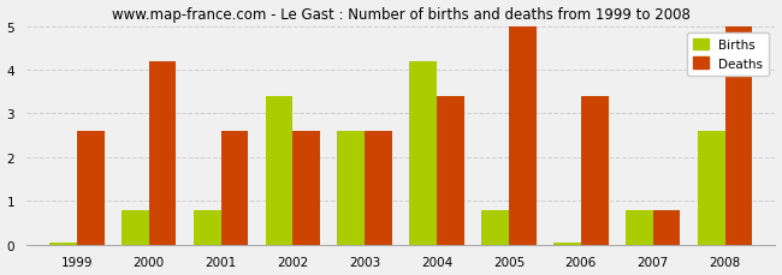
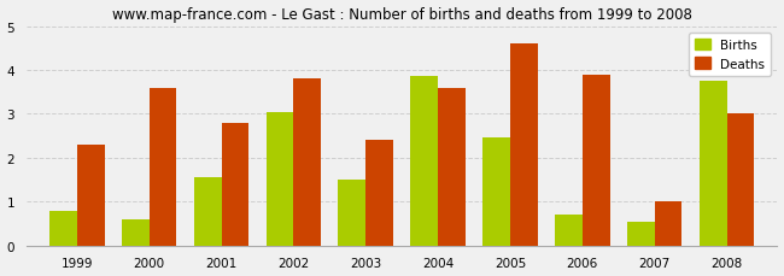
Births/1999: 0.04 -> 0.80
Deaths/1999: 2.6 -> 2.3
Births/2000: 0.80 -> 0.60
Deaths/2000: 4.2 -> 3.6
Births/2001: 0.80 -> 1.55
Deaths/2001: 2.6 -> 2.8
Births/2002: 3.40 -> 3.05
Deaths/2002: 2.6 -> 3.8
Births/2003: 2.60 -> 1.50
Deaths/2003: 2.6 -> 2.4
Births/2004: 4.20 -> 3.85
Deaths/2004: 3.4 -> 3.6
Births/2005: 0.80 -> 2.45
Deaths/2005: 5.0 -> 4.6
Births/2006: 0.04 -> 0.70
Deaths/2006: 3.4 -> 3.9
Births/2007: 0.80 -> 0.55
Deaths/2007: 0.8 -> 1.0
Births/2008: 2.60 -> 3.75
Deaths/2008: 5.0 -> 3.0
